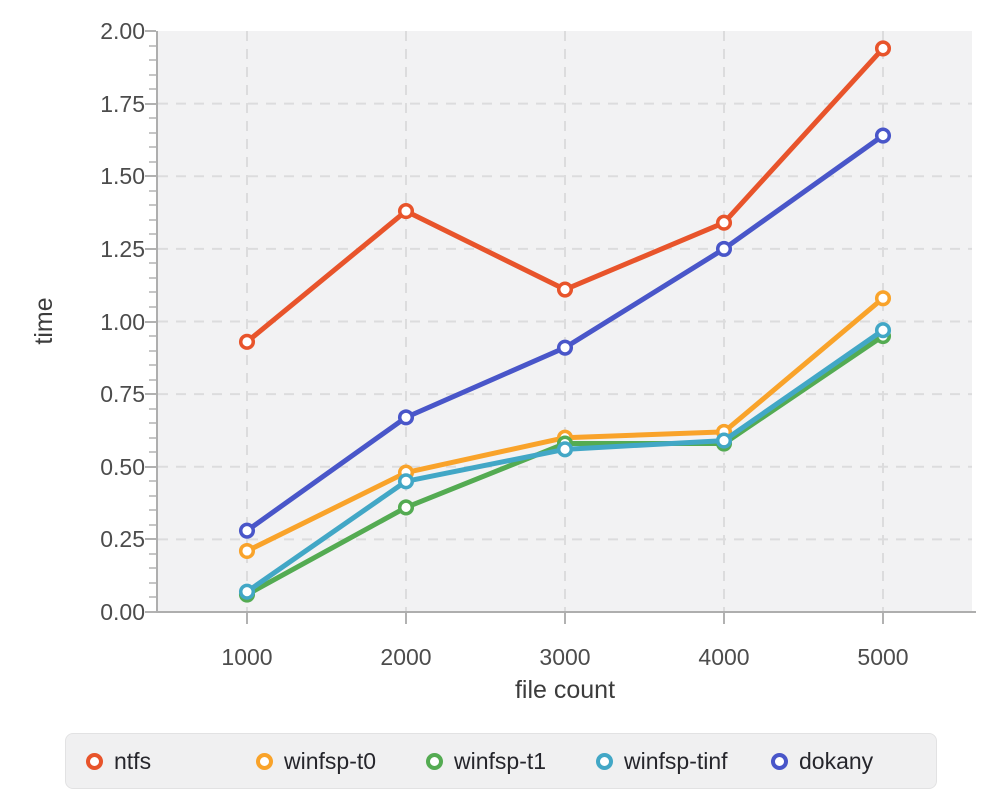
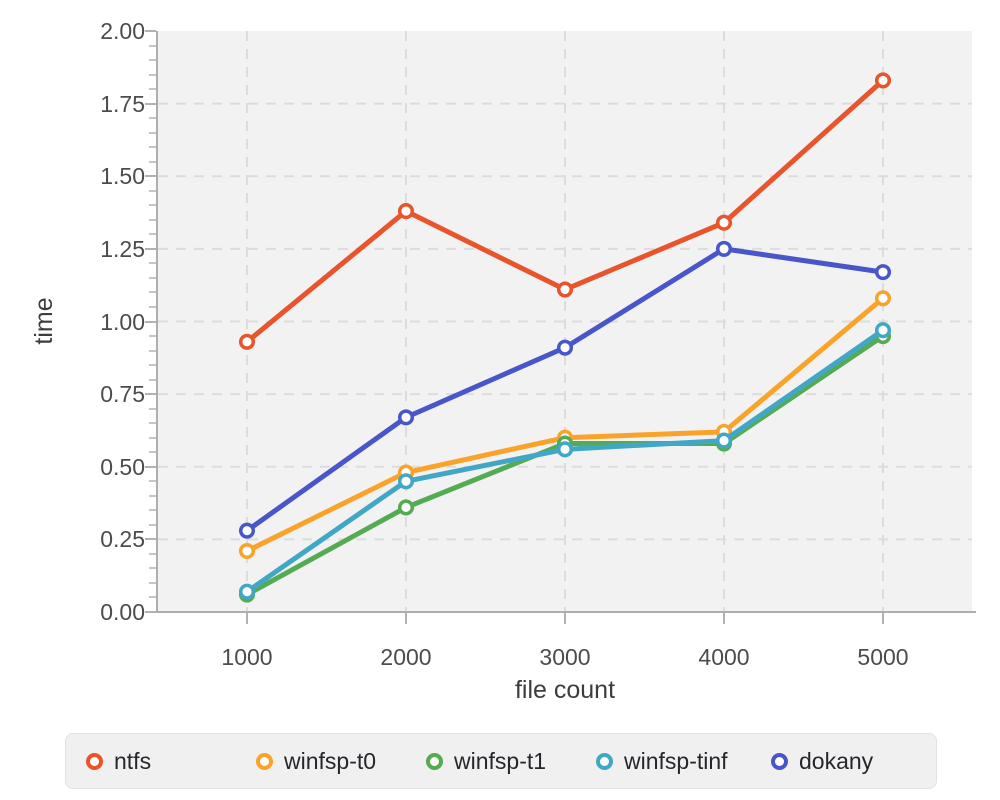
ntfs/5000: 1.94 -> 1.83
dokany/5000: 1.64 -> 1.17
